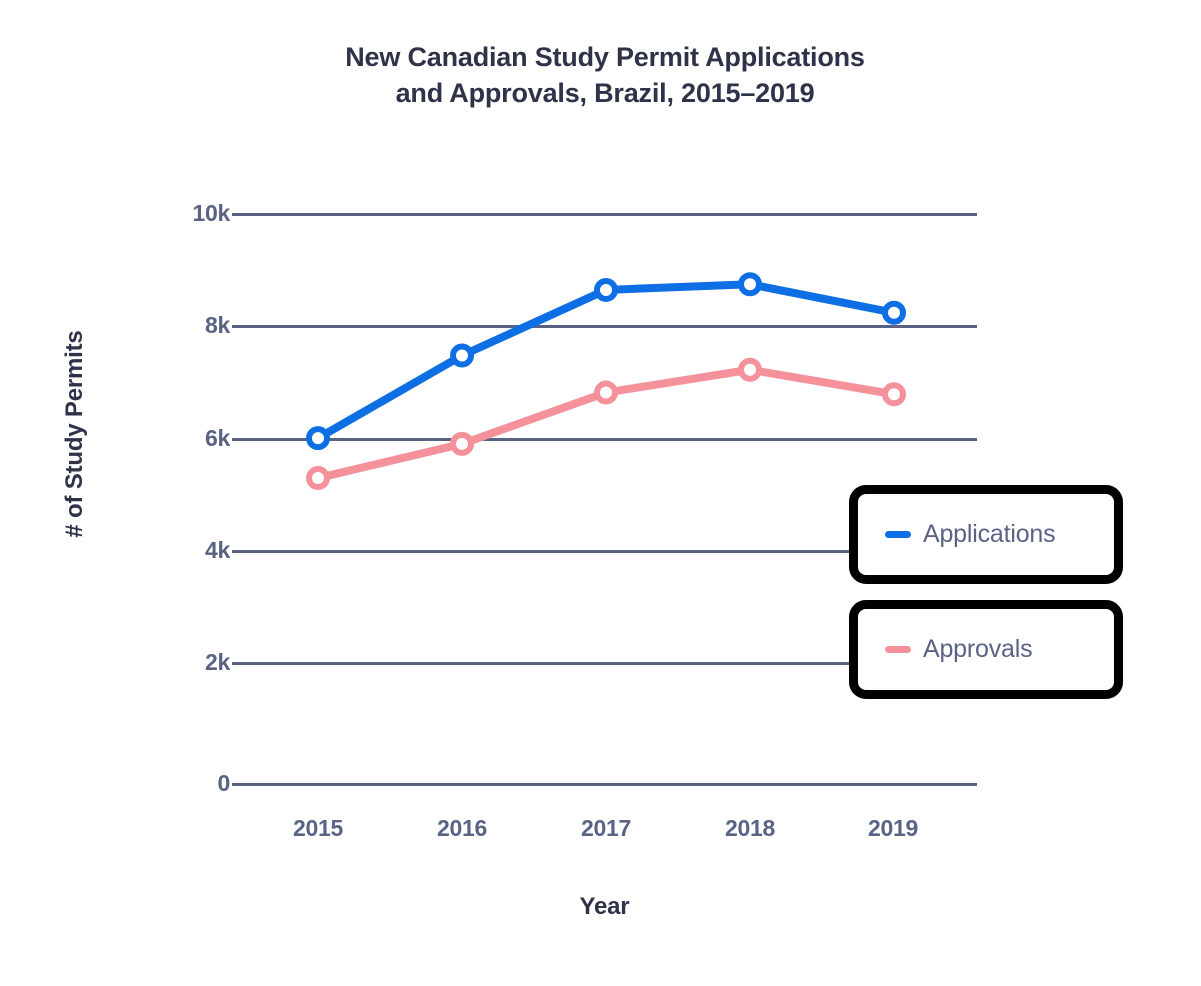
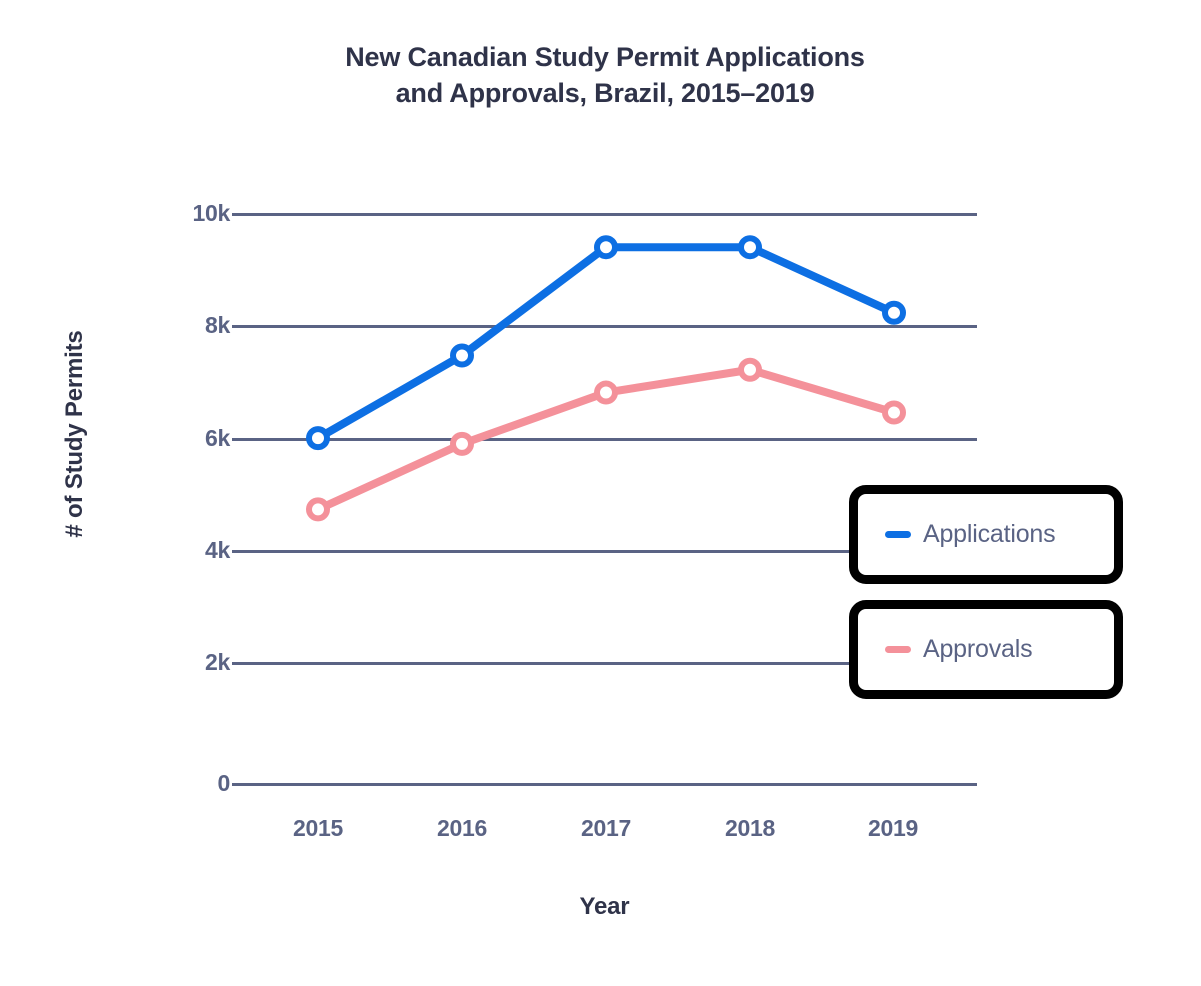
Approvals/2015: 5.4k -> 4.8k
Applications/2017: 8.6k -> 9.4k
Applications/2018: 8.8k -> 9.4k
Approvals/2019: 6.8k -> 6.5k
